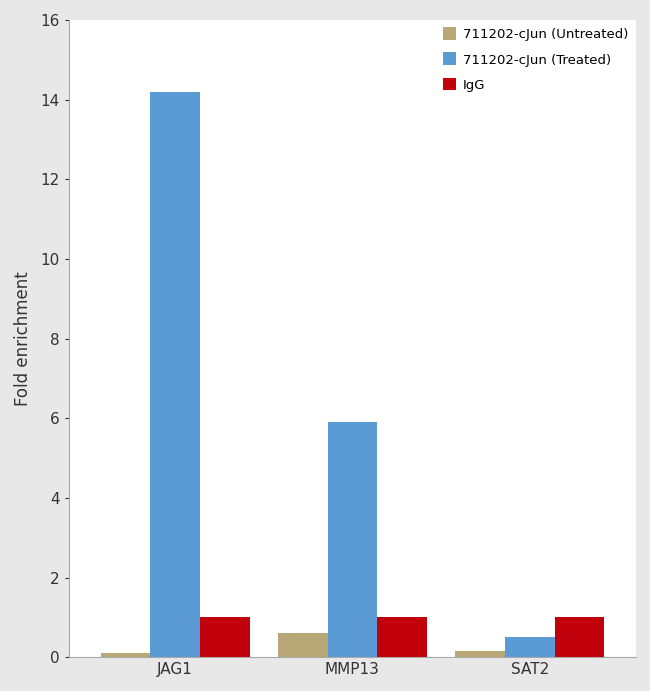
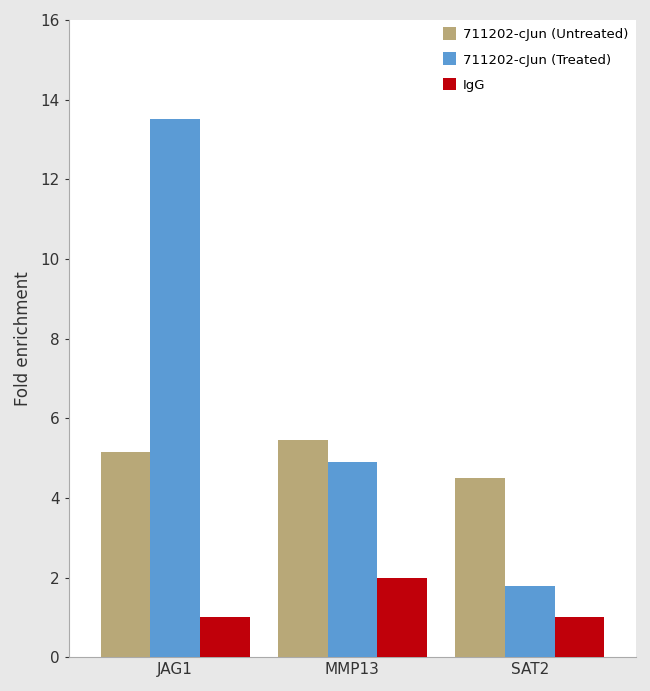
711202-cJun (Untreated)/JAG1: 0.10 -> 5.15
711202-cJun (Treated)/JAG1: 14.2 -> 13.5
711202-cJun (Untreated)/MMP13: 0.62 -> 5.45
711202-cJun (Treated)/MMP13: 5.9 -> 4.9
IgG/MMP13: 1 -> 2
711202-cJun (Untreated)/SAT2: 0.15 -> 4.50
711202-cJun (Treated)/SAT2: 0.5 -> 1.8
